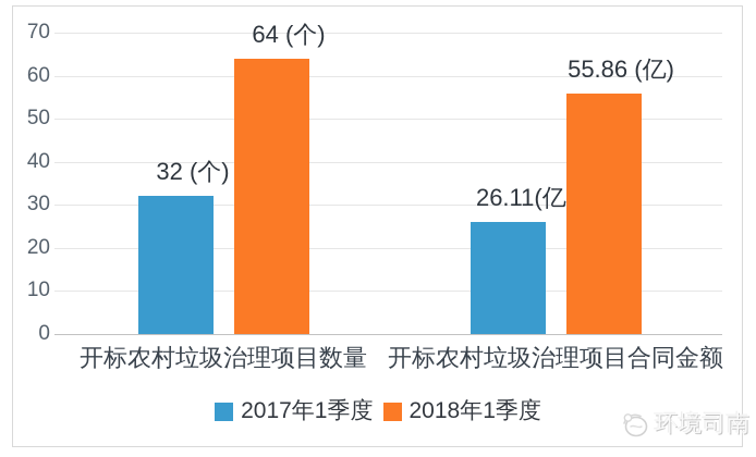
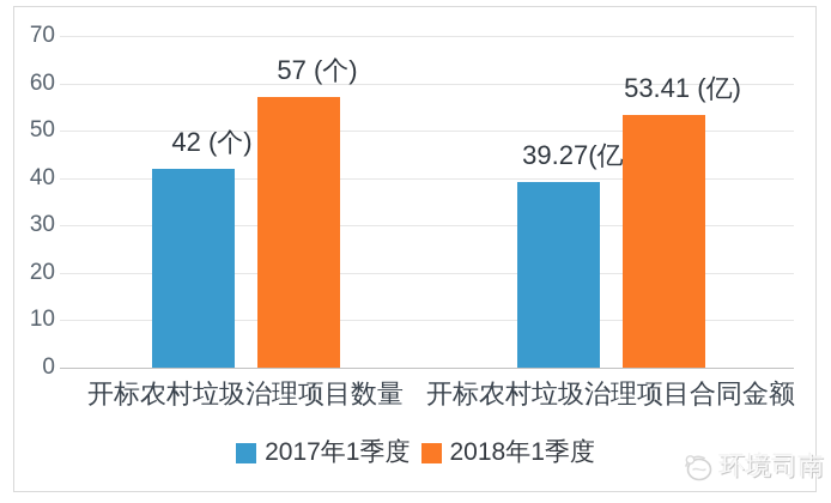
2017年1季度/开标农村垃圾治理项目数量: 32 -> 42
2018年1季度/开标农村垃圾治理项目数量: 64 -> 57
2017年1季度/开标农村垃圾治理项目合同金额: 26.11 -> 39.27
2018年1季度/开标农村垃圾治理项目合同金额: 55.86 -> 53.41
